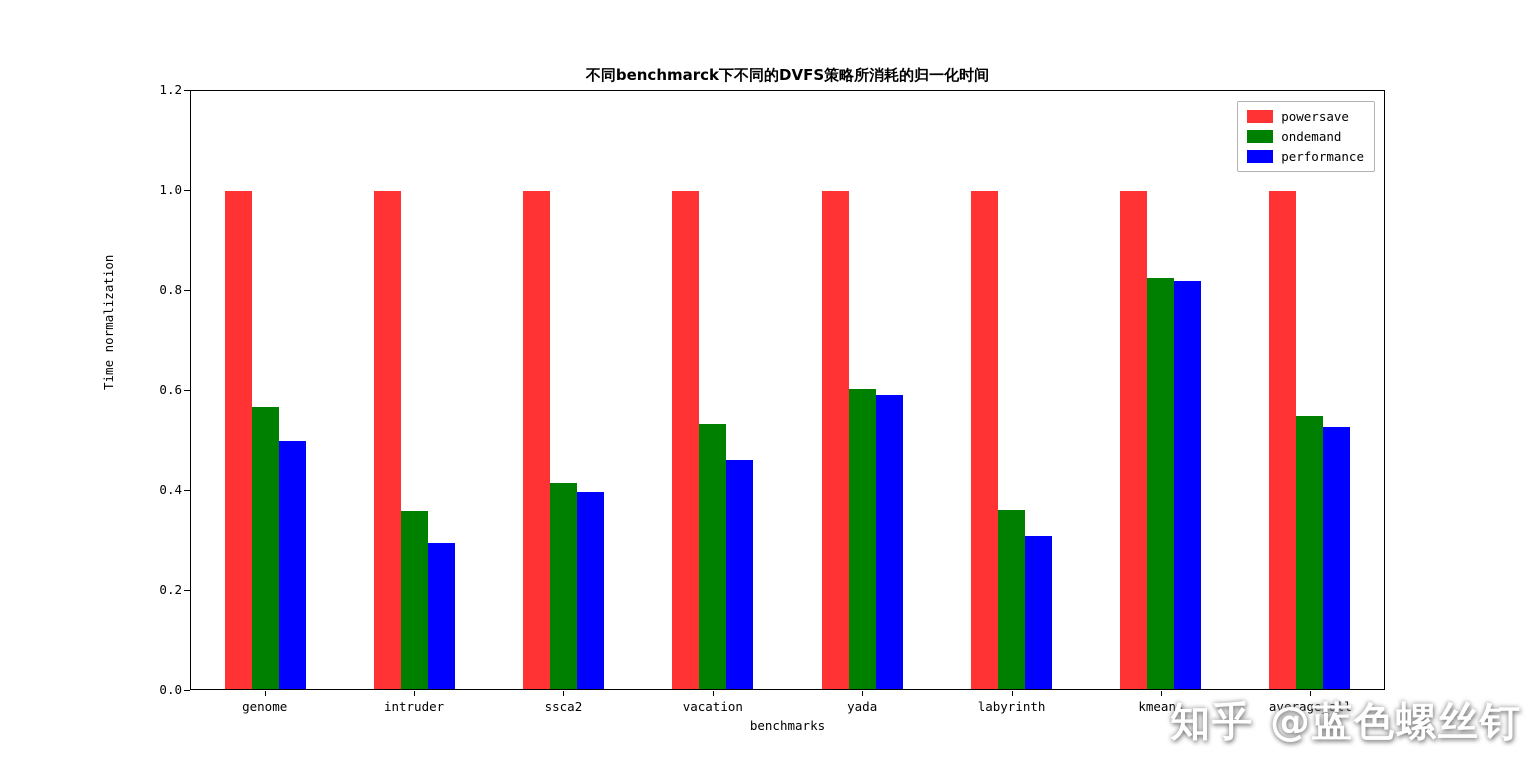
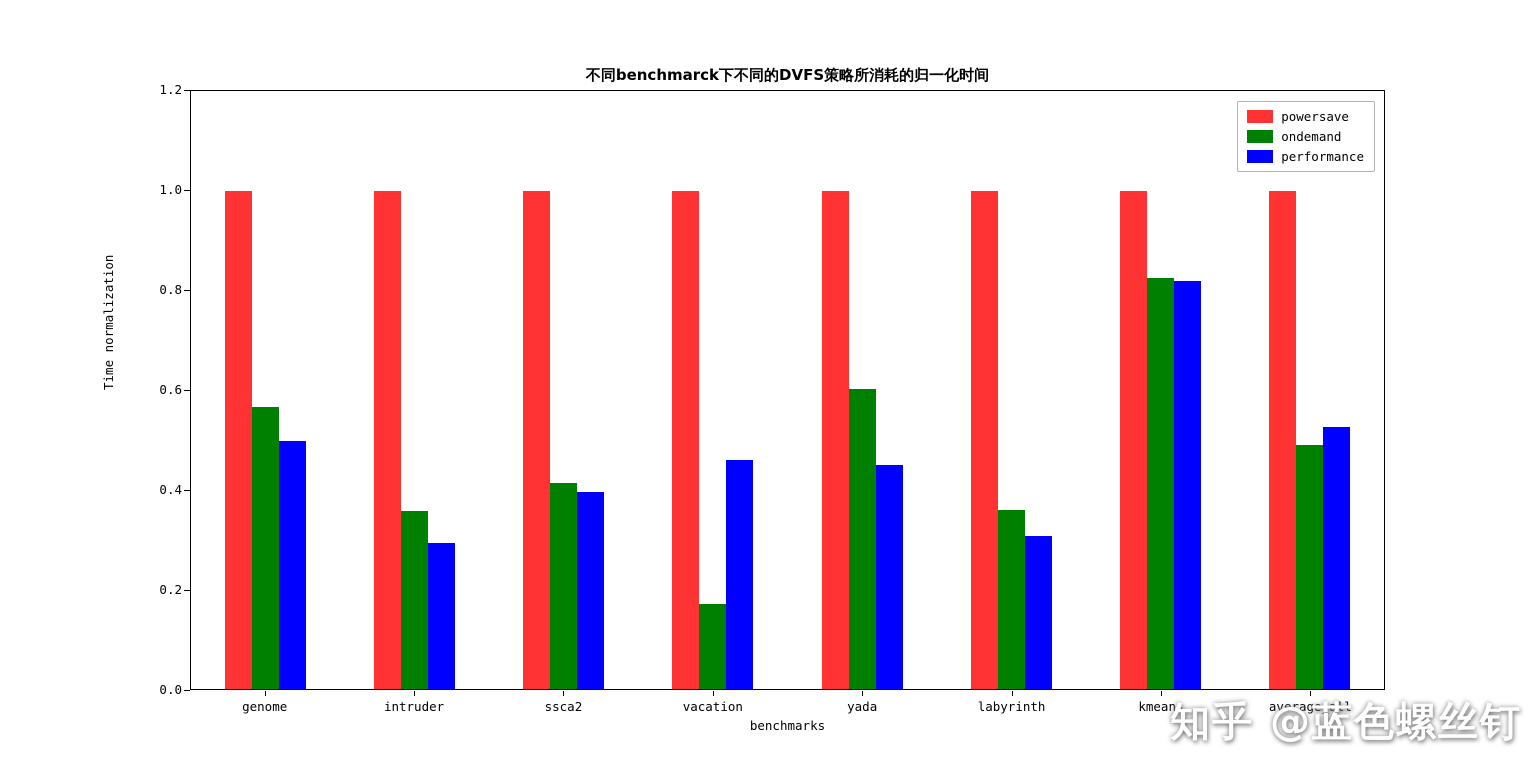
ondemand/vacation: 0.53 -> 0.17
performance/yada: 0.59 -> 0.45
ondemand/average_all: 0.55 -> 0.49
